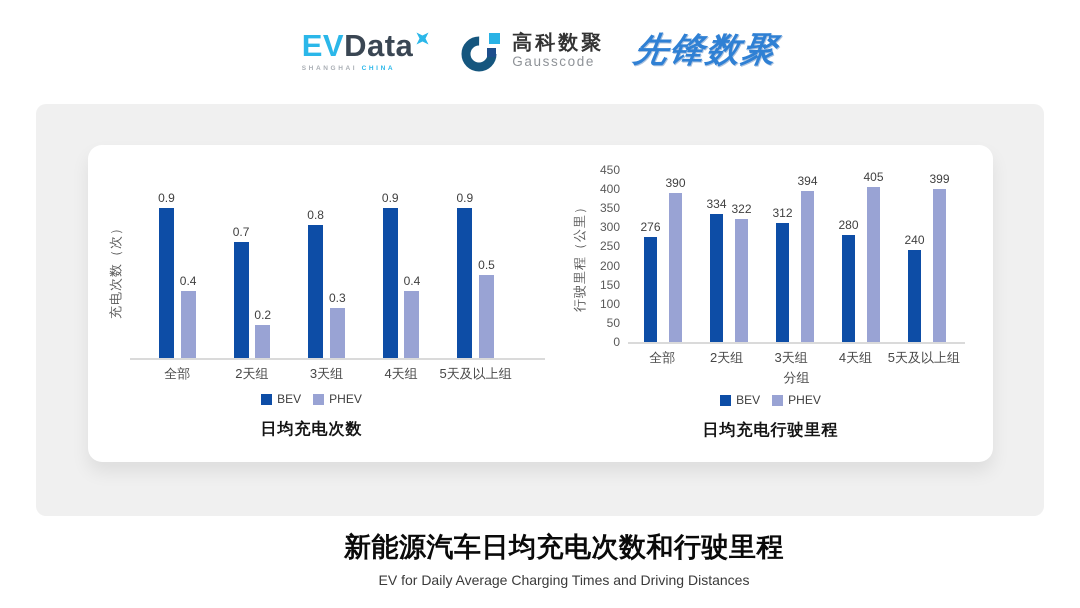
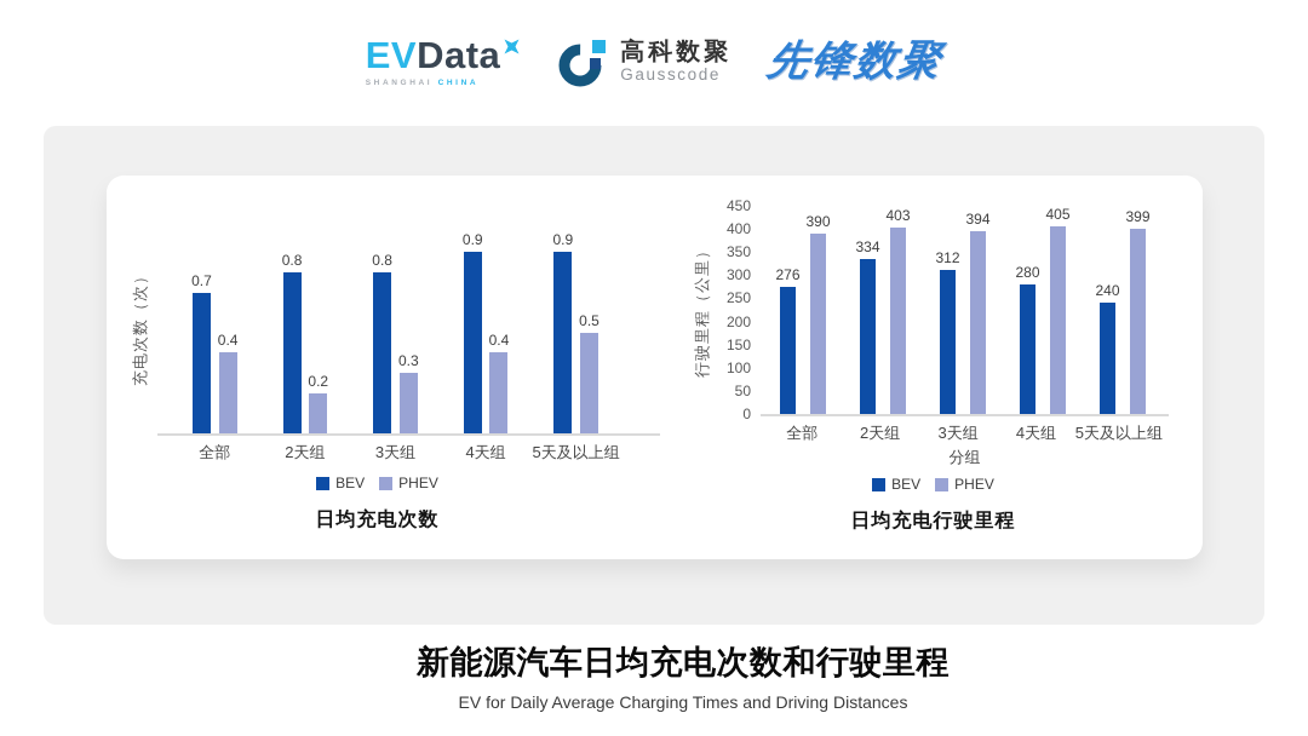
日均充电次数/BEV/全部: 0.9 -> 0.7
日均充电次数/BEV/2天组: 0.7 -> 0.8
日均充电行驶里程/PHEV/2天组: 322 -> 403
